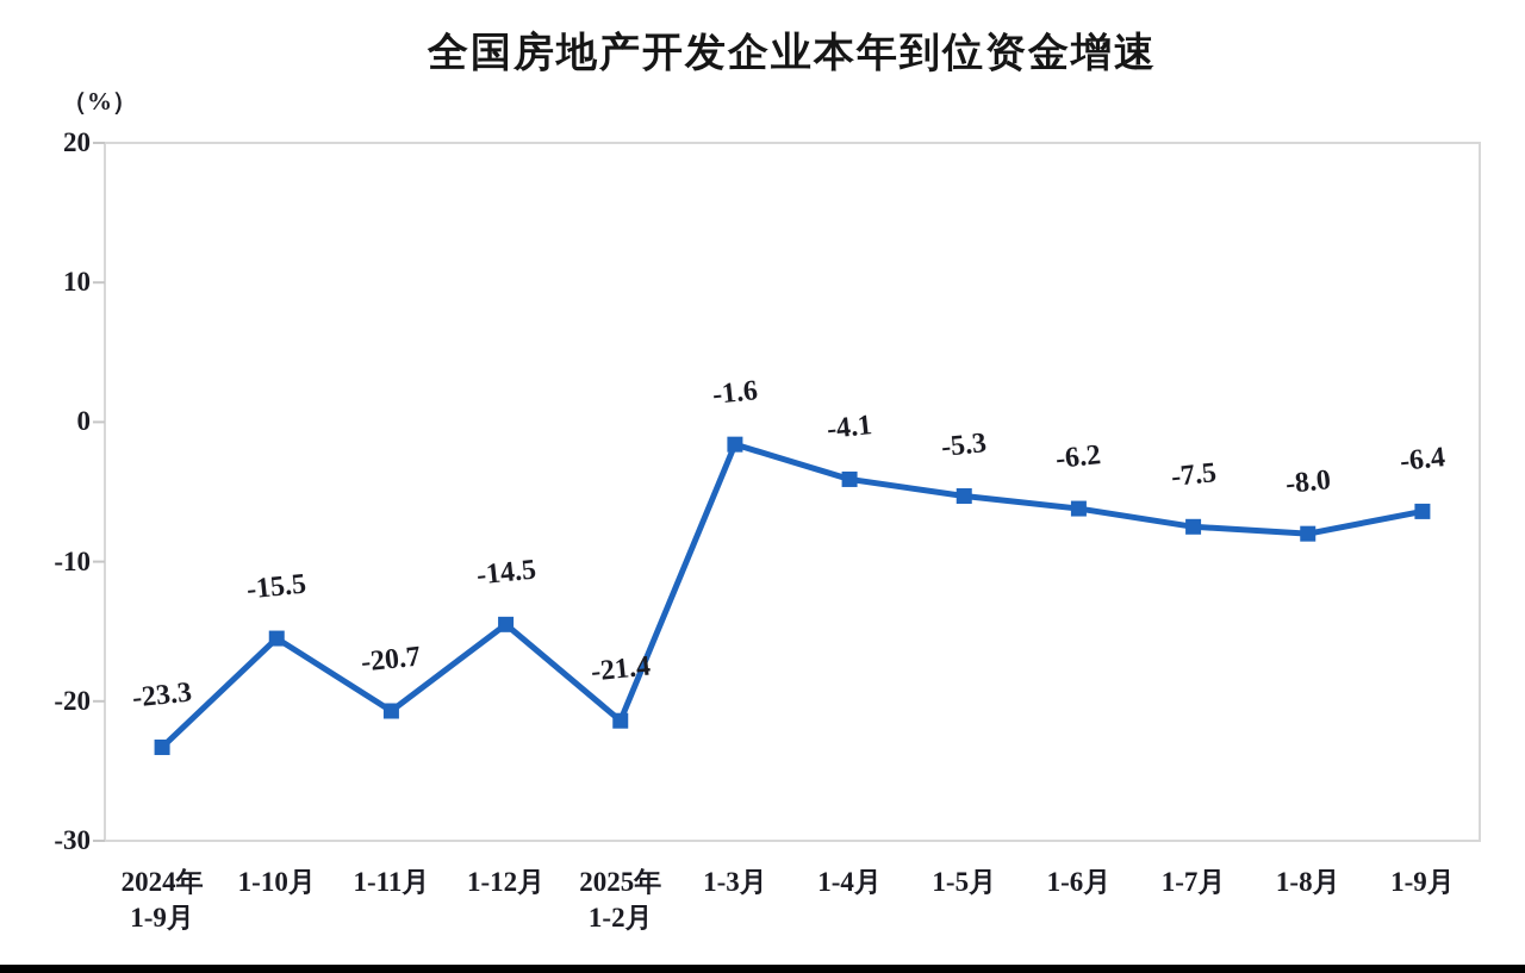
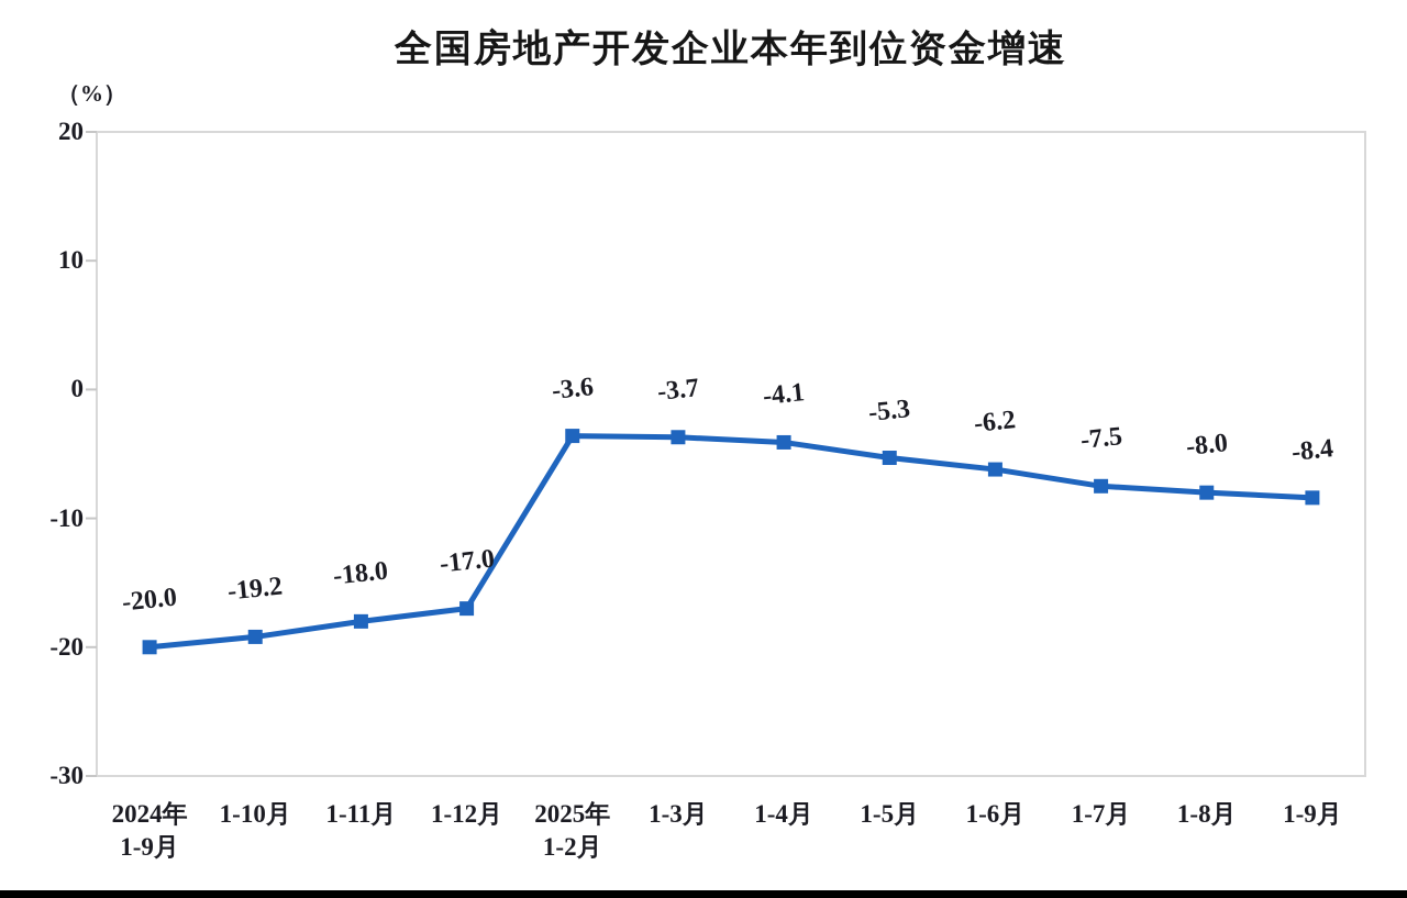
2024年 1-9月: -23.3 -> -20.0
1-10月: -15.5 -> -19.2
1-11月: -20.7 -> -18.0
1-12月: -14.5 -> -17.0
2025年 1-2月: -21.4 -> -3.6
1-3月: -1.6 -> -3.7
1-9月: -6.4 -> -8.4
